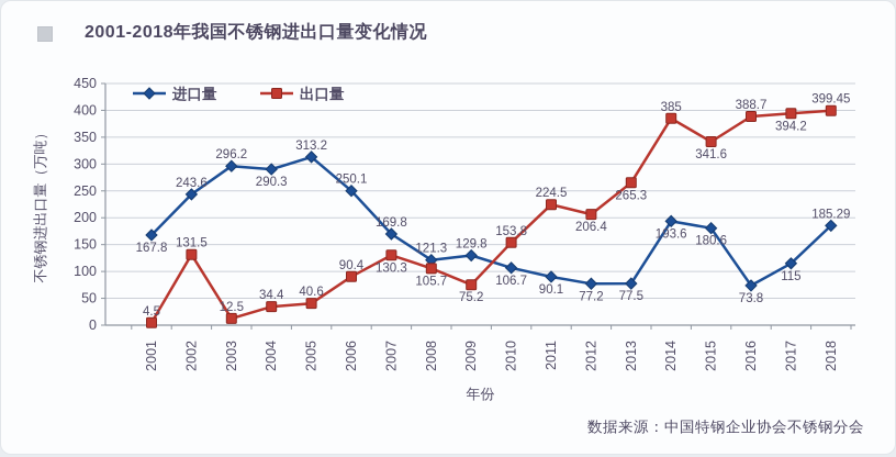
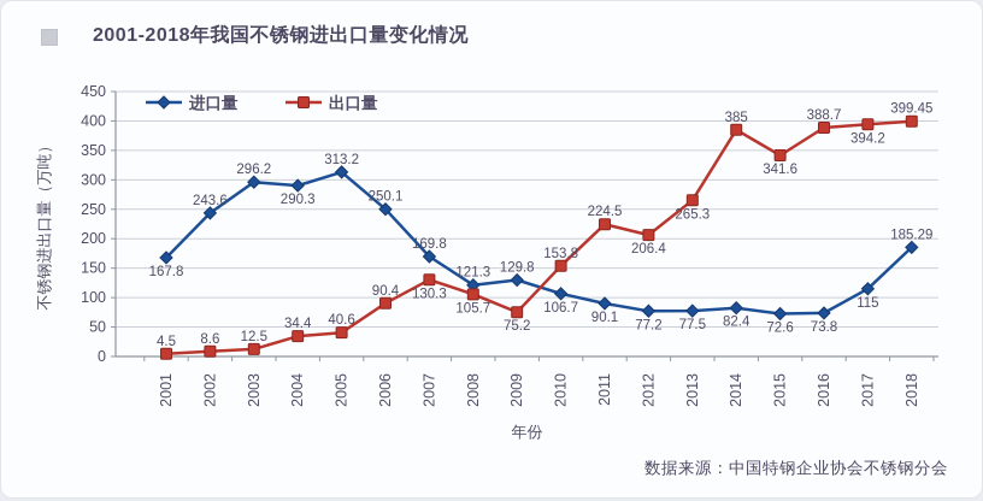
出口量/2002: 131.5 -> 8.6
进口量/2014: 193.6 -> 82.4
进口量/2015: 180.6 -> 72.6
